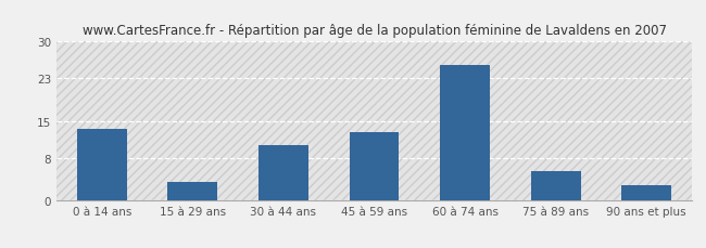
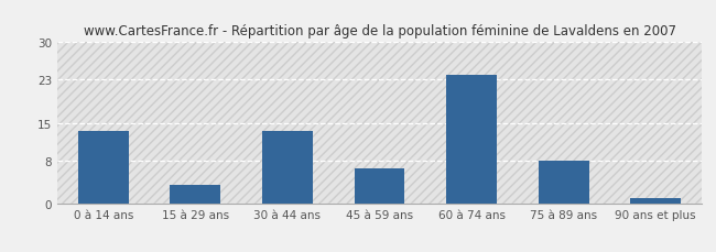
30 à 44 ans: 10.5 -> 13.5
45 à 59 ans: 13.0 -> 6.5
60 à 74 ans: 25.5 -> 24.0
75 à 89 ans: 5.5 -> 8.0
90 ans et plus: 3.0 -> 1.0
